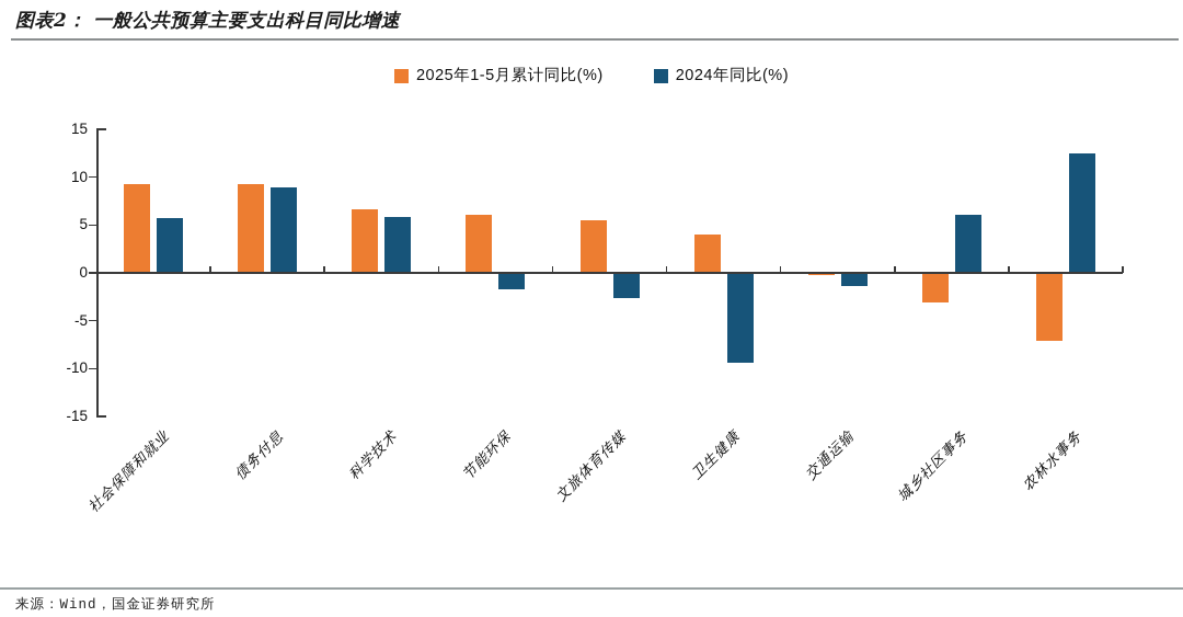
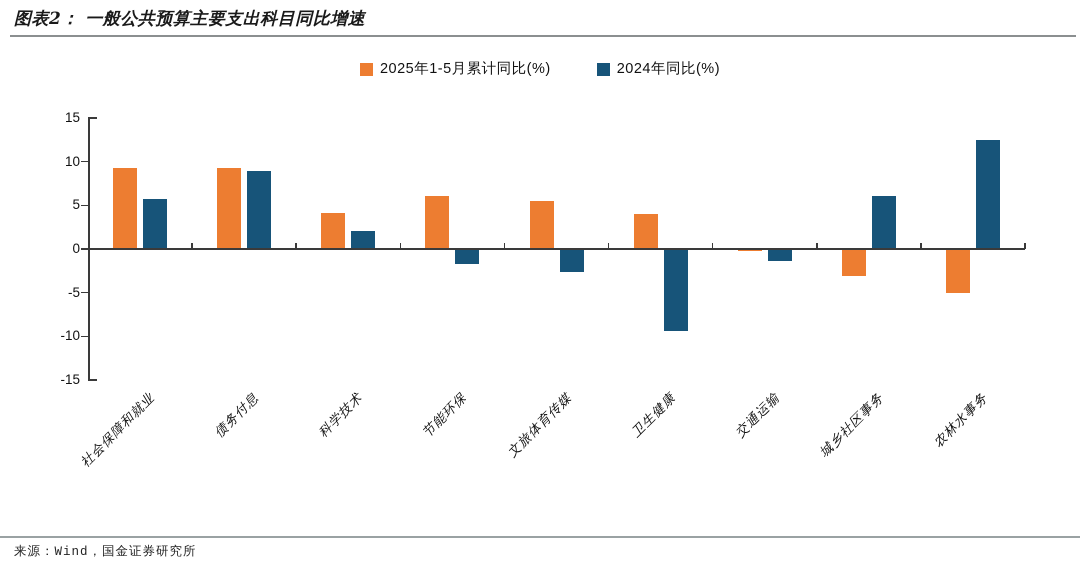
2025年1-5月累计同比(%)/科学技术: 6 -> 4
2024年同比(%)/科学技术: 6 -> 2
2025年1-5月累计同比(%)/农林水事务: -7 -> -5
